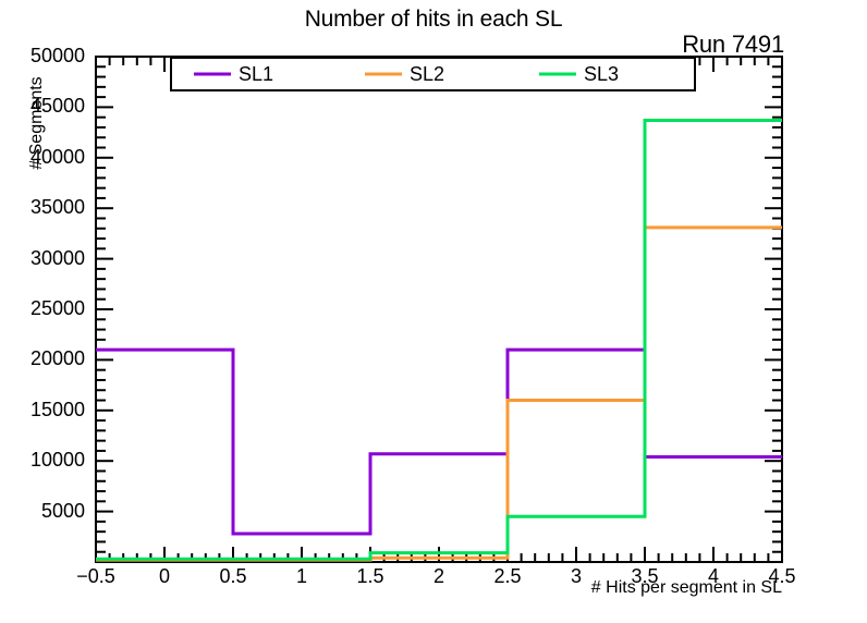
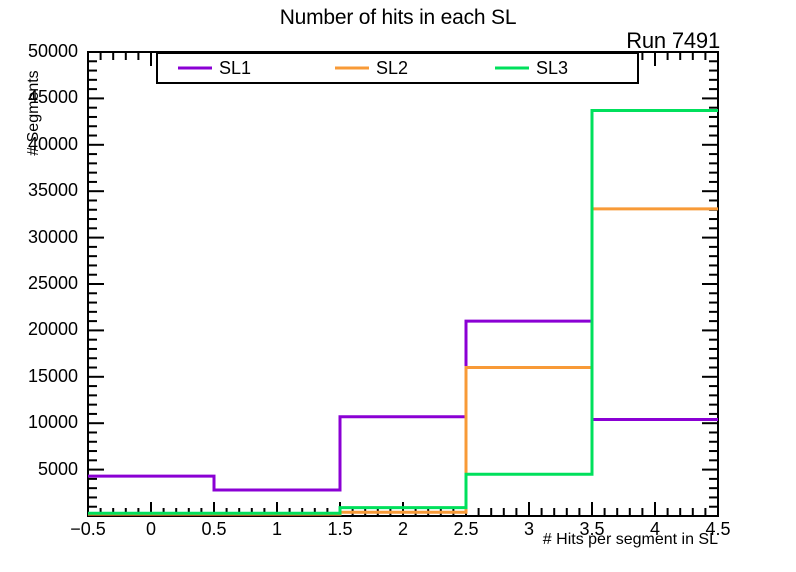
SL1/0: 21000 -> 4000
